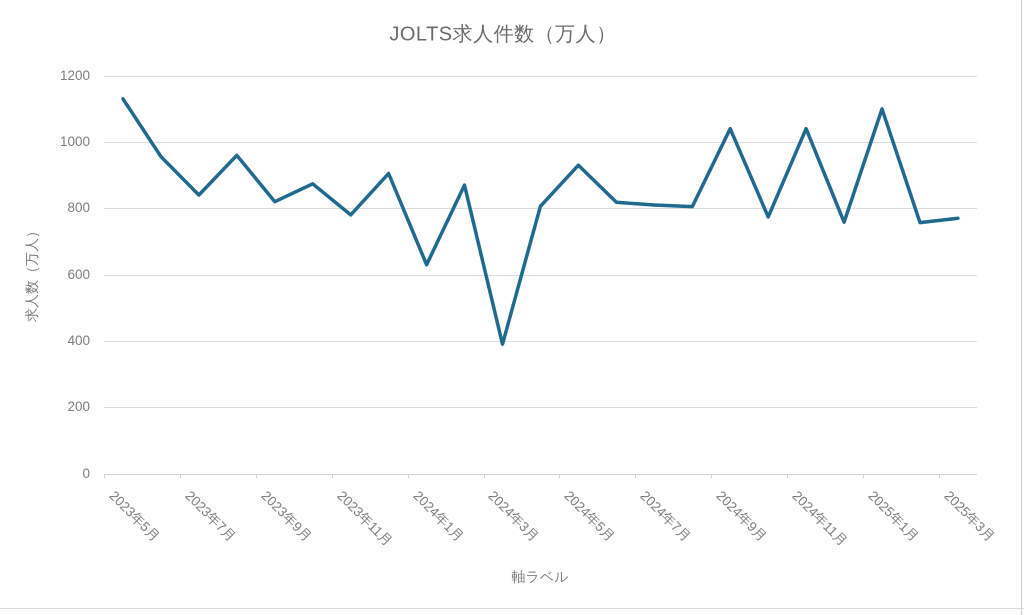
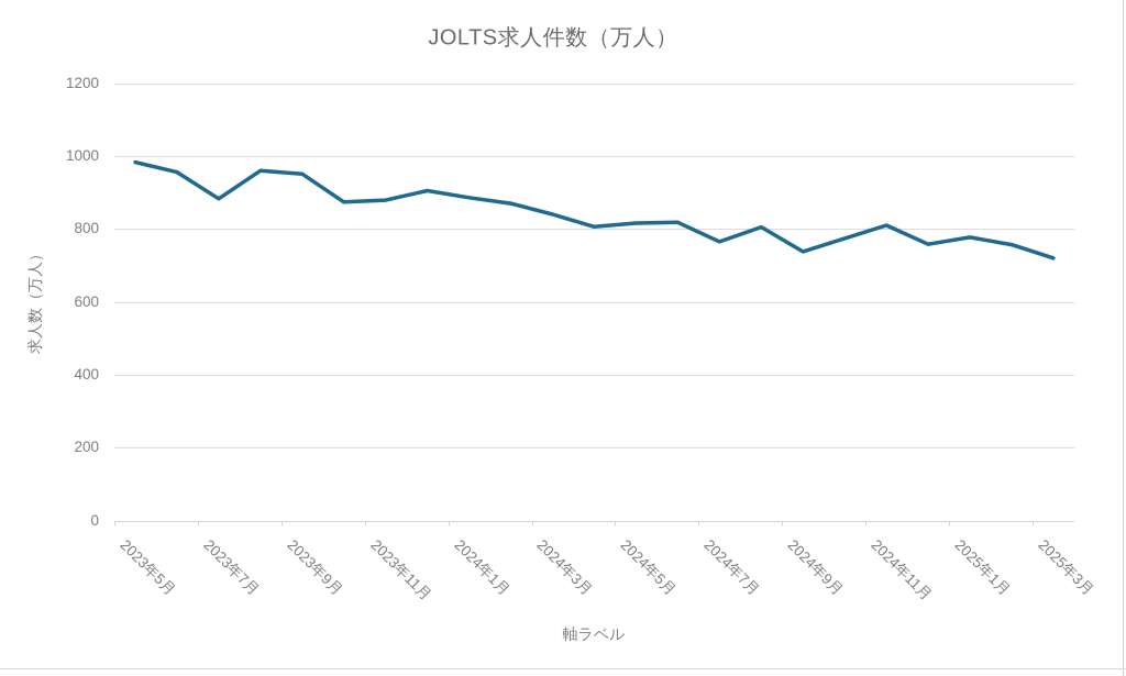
2023年5月: 1130 -> 980
2023年7月: 840 -> 880
2023年9月: 820 -> 950
2023年11月: 780 -> 880
2024年1月: 630 -> 890
2024年3月: 390 -> 840
2024年5月: 930 -> 820
2024年7月: 810 -> 760
2024年9月: 1040 -> 740
2024年11月: 1040 -> 810
2025年1月: 1100 -> 780
2025年3月: 770 -> 720
